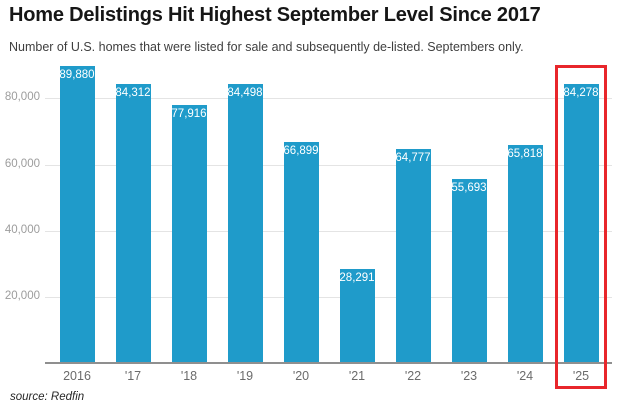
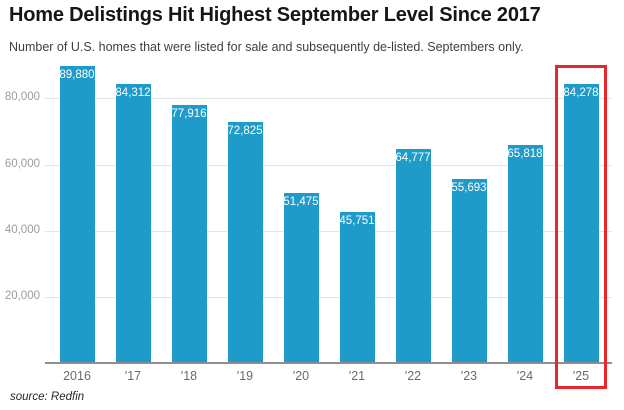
'19: 84,498 -> 72,825
'20: 66,899 -> 51,475
'21: 28,291 -> 45,751
